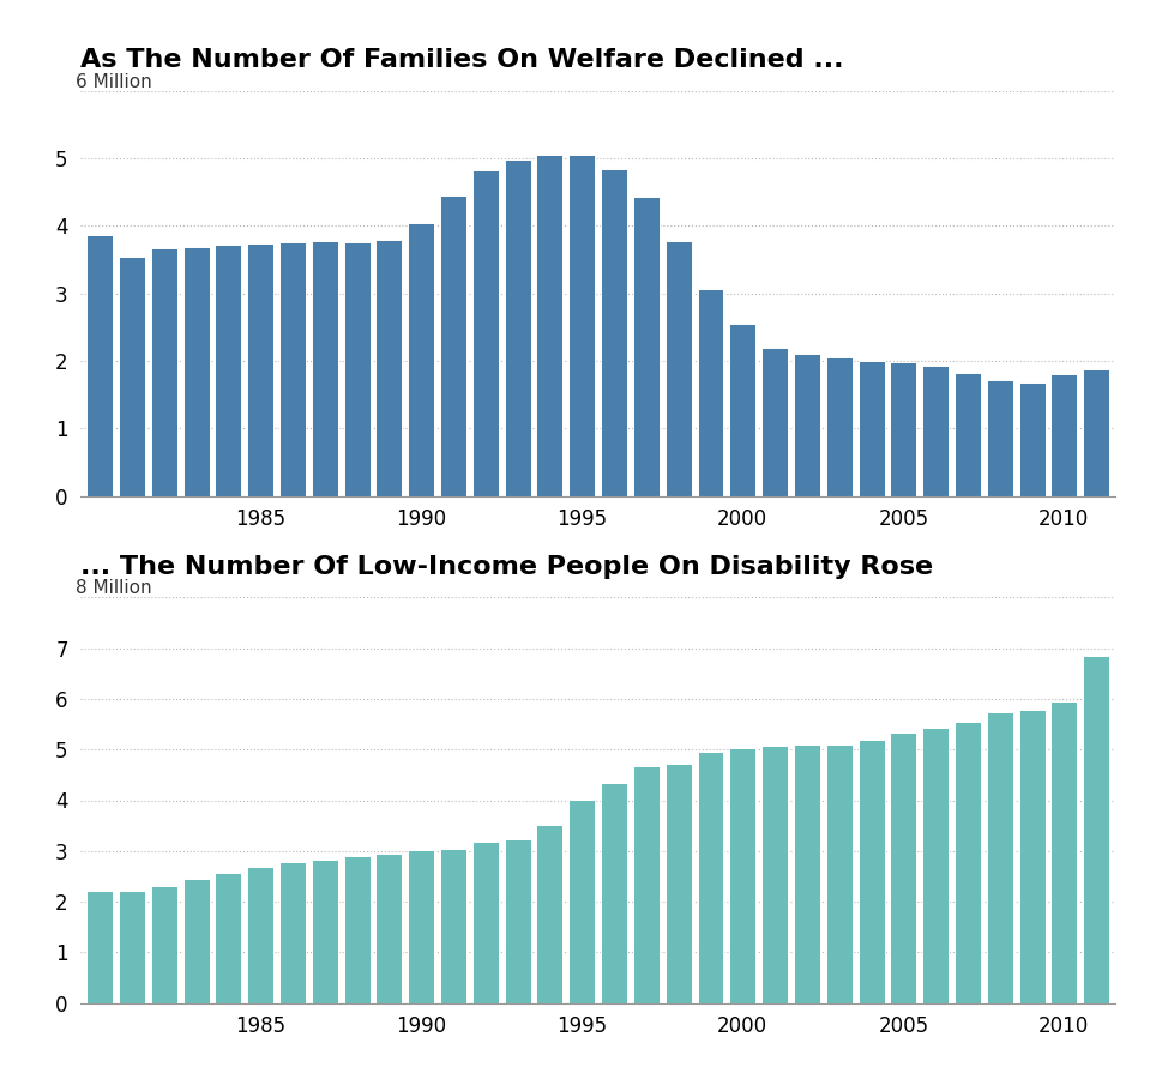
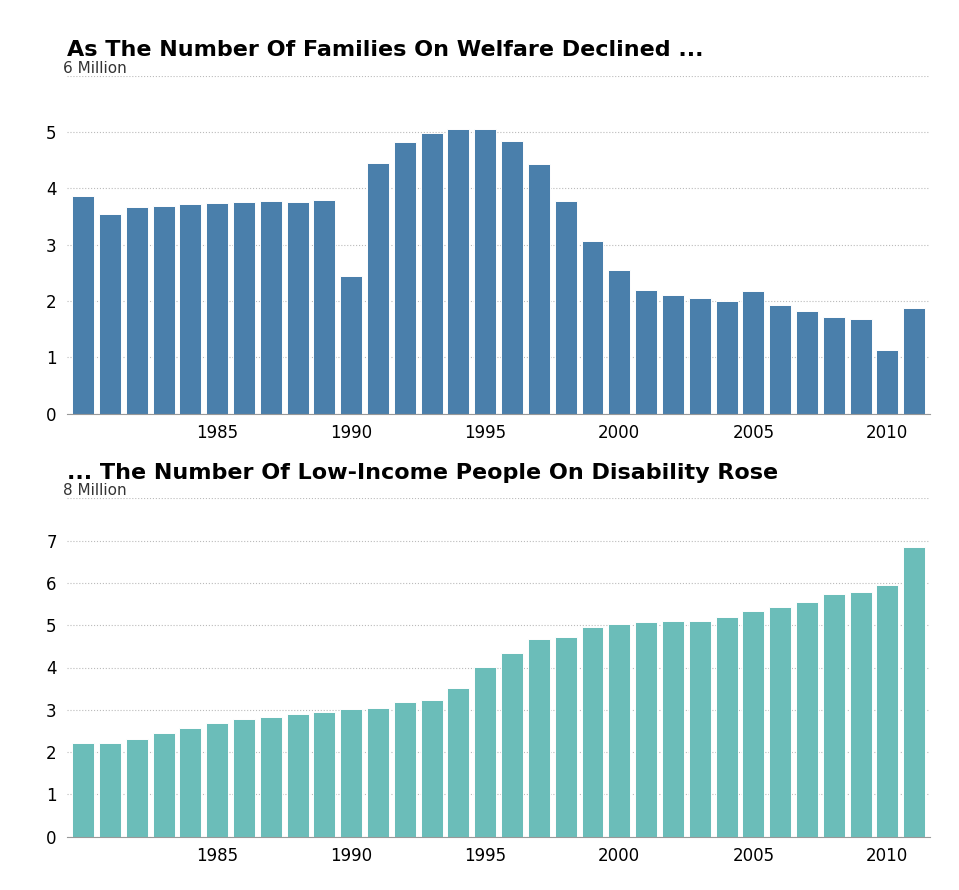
As The Number Of Families On Welfare Declined .../1990: 4.05 -> 2.44
As The Number Of Families On Welfare Declined .../2005: 1.99 -> 2.18
As The Number Of Families On Welfare Declined .../2010: 1.80 -> 1.14
